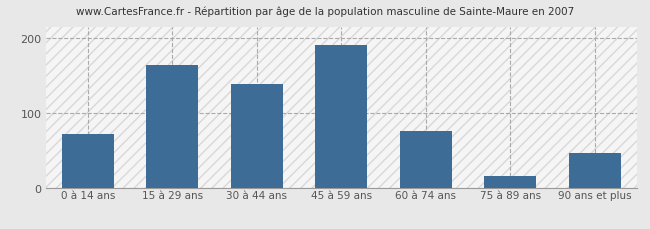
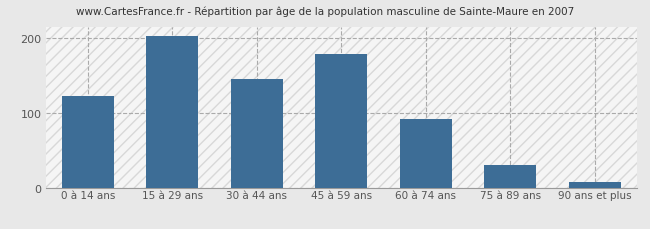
0 à 14 ans: 72 -> 122
15 à 29 ans: 164 -> 202
30 à 44 ans: 138 -> 145
45 à 59 ans: 190 -> 178
60 à 74 ans: 76 -> 92
75 à 89 ans: 16 -> 30
90 ans et plus: 46 -> 7
